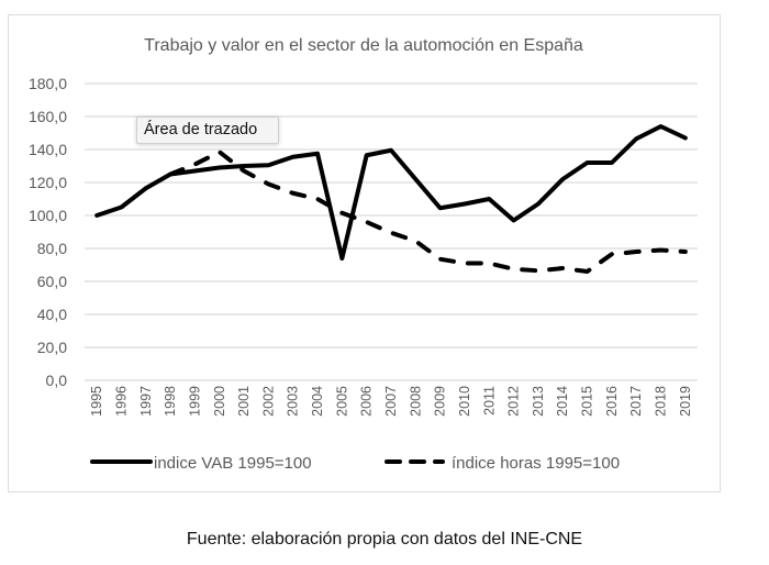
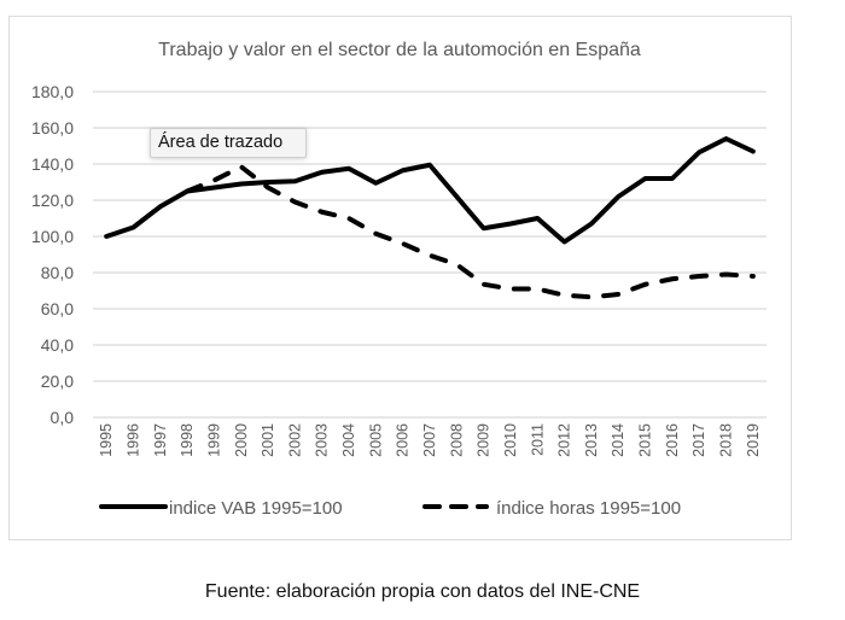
indice VAB 1995=100/2005: 74 -> 130
índice horas 1995=100/2015: 66 -> 74
